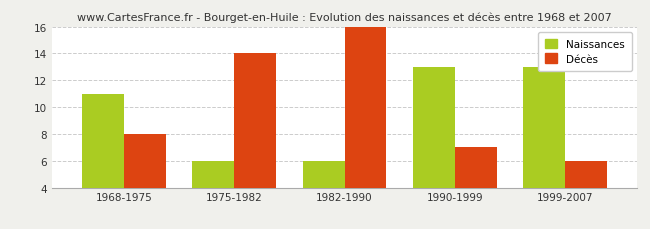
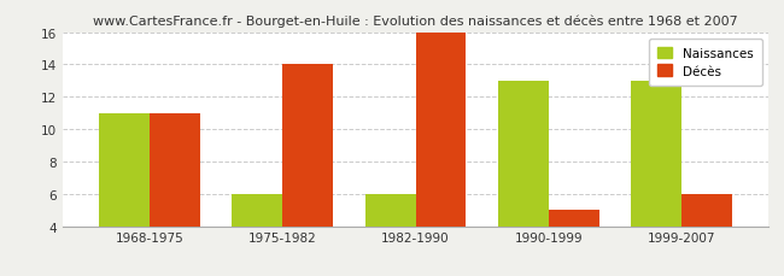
Décès/1968-1975: 8 -> 11
Décès/1990-1999: 7 -> 5
